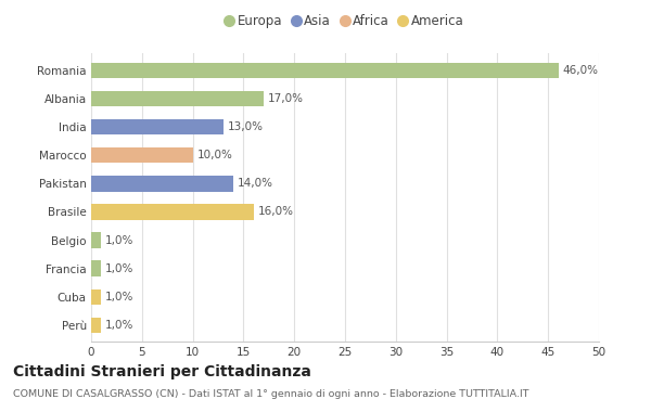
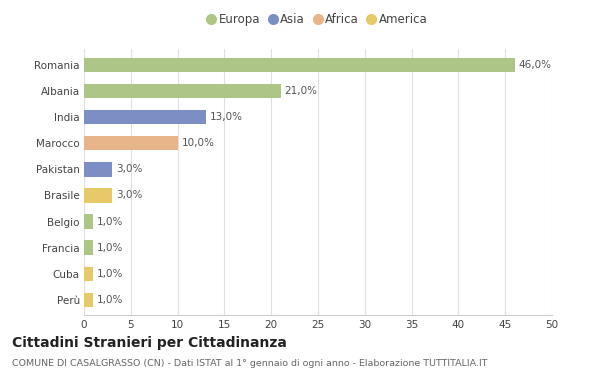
Albania: 17,0% -> 21,0%
Pakistan: 14,0% -> 3,0%
Brasile: 16,0% -> 3,0%
